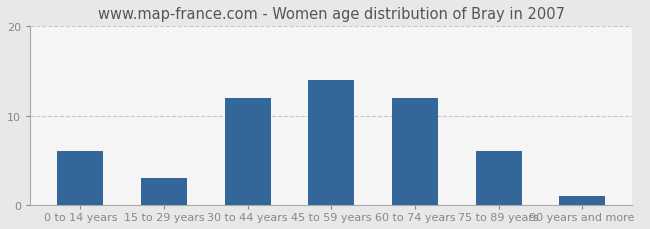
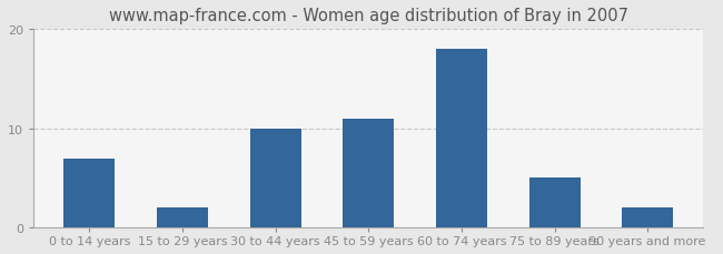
0 to 14 years: 6 -> 7
15 to 29 years: 3 -> 2
30 to 44 years: 12 -> 10
45 to 59 years: 14 -> 11
60 to 74 years: 12 -> 18
75 to 89 years: 6 -> 5
90 years and more: 1 -> 2
